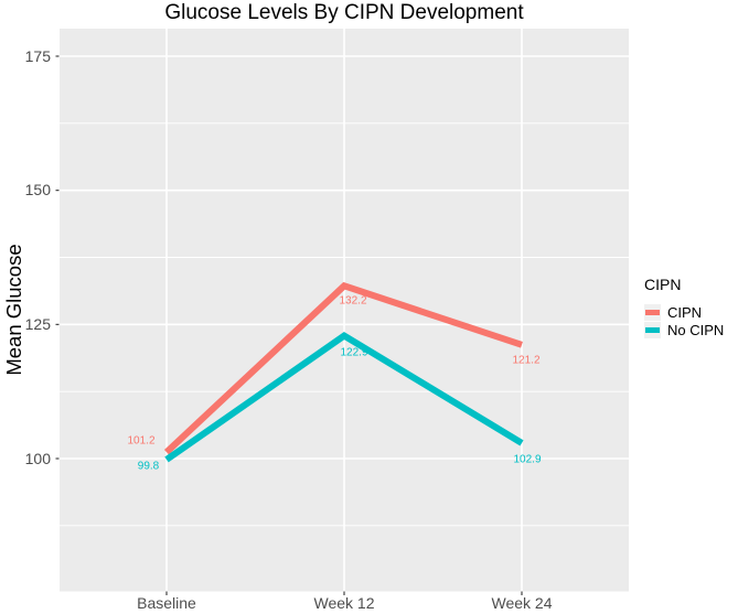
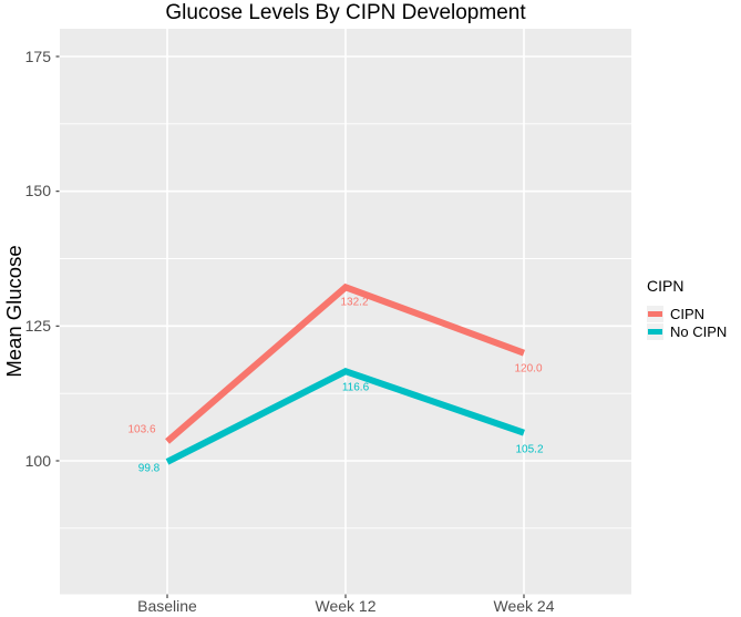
CIPN/Baseline: 101.2 -> 103.6
No CIPN/Week 12: 122.9 -> 116.6
CIPN/Week 24: 121.2 -> 120.0
No CIPN/Week 24: 102.9 -> 105.2
